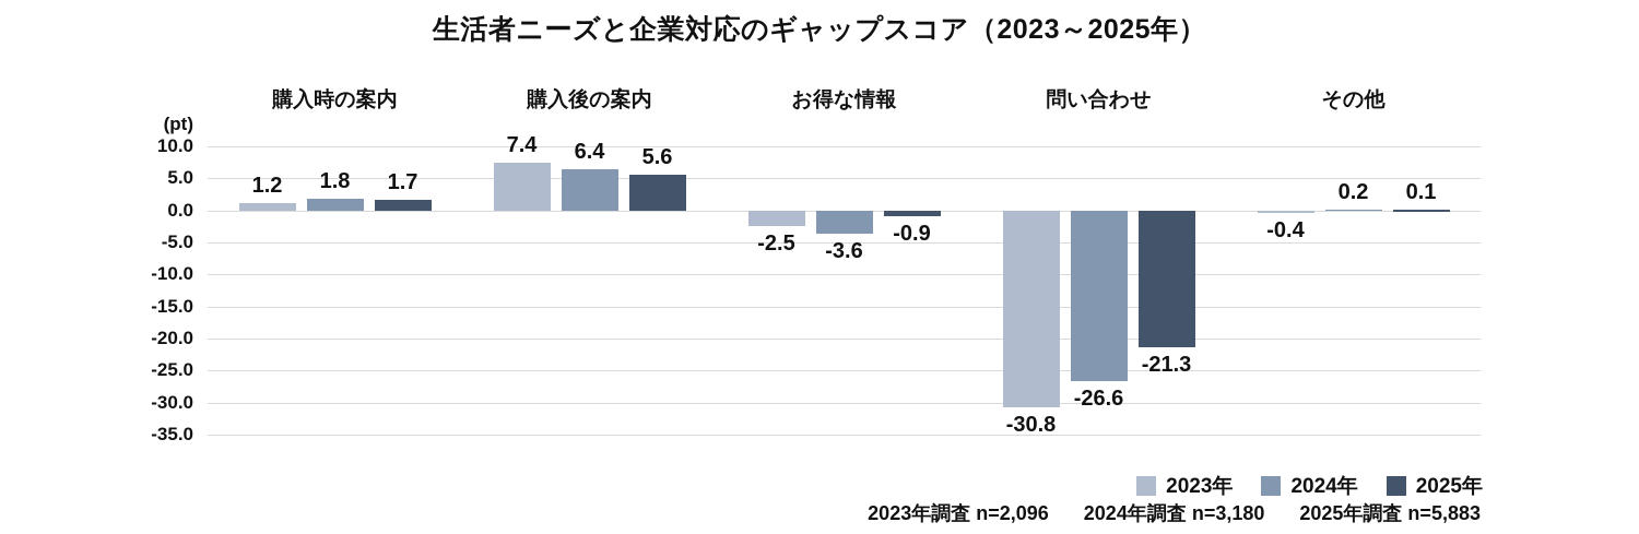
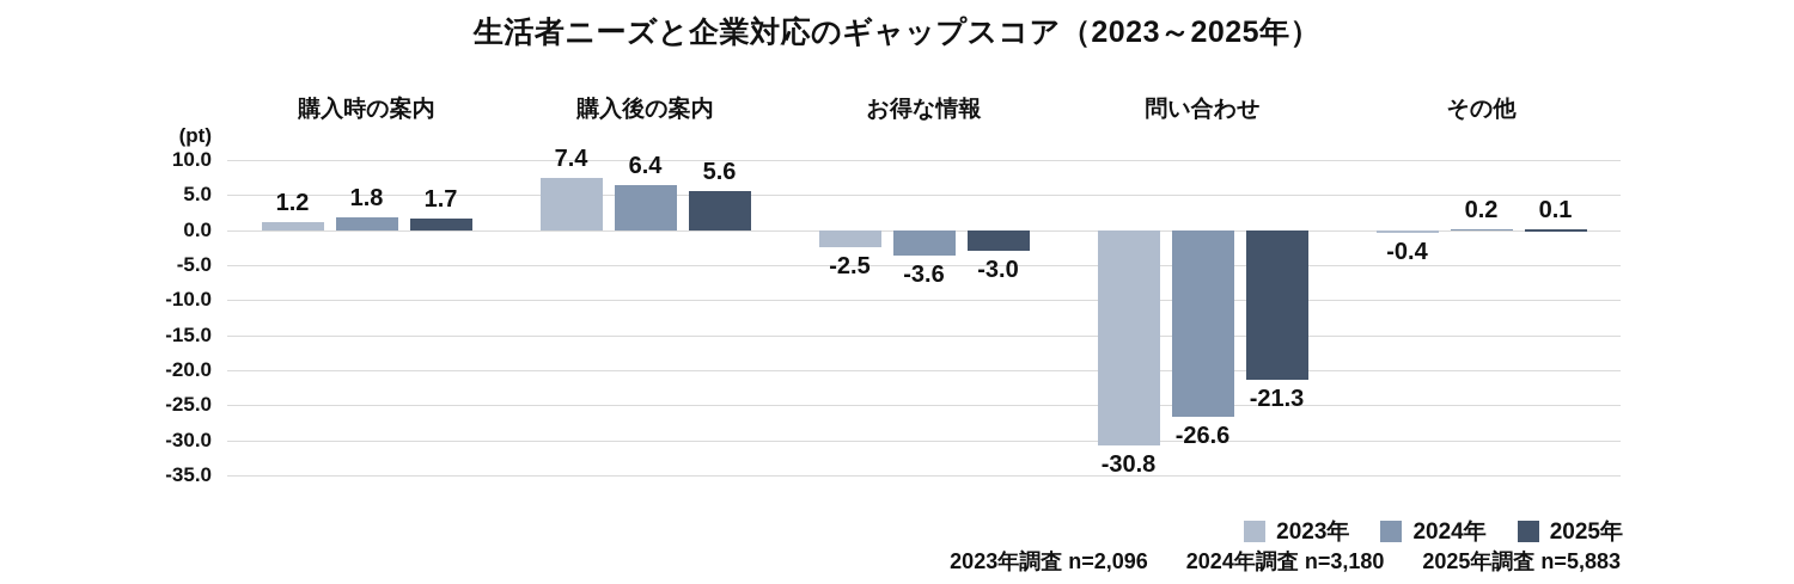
2025年/お得な情報: -0.9 -> -3.0
